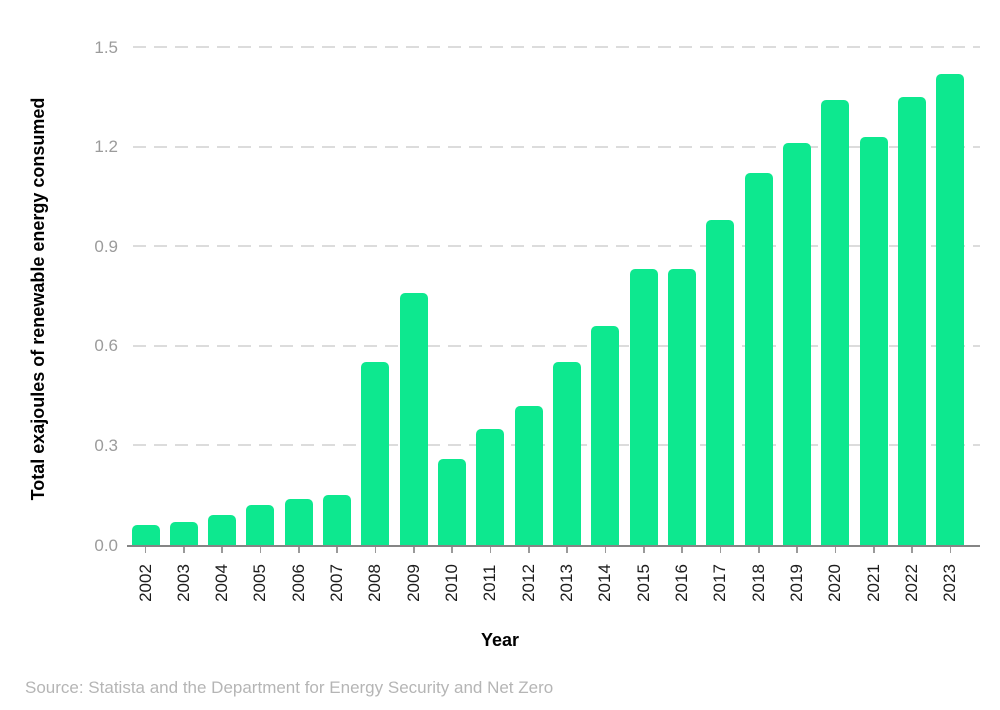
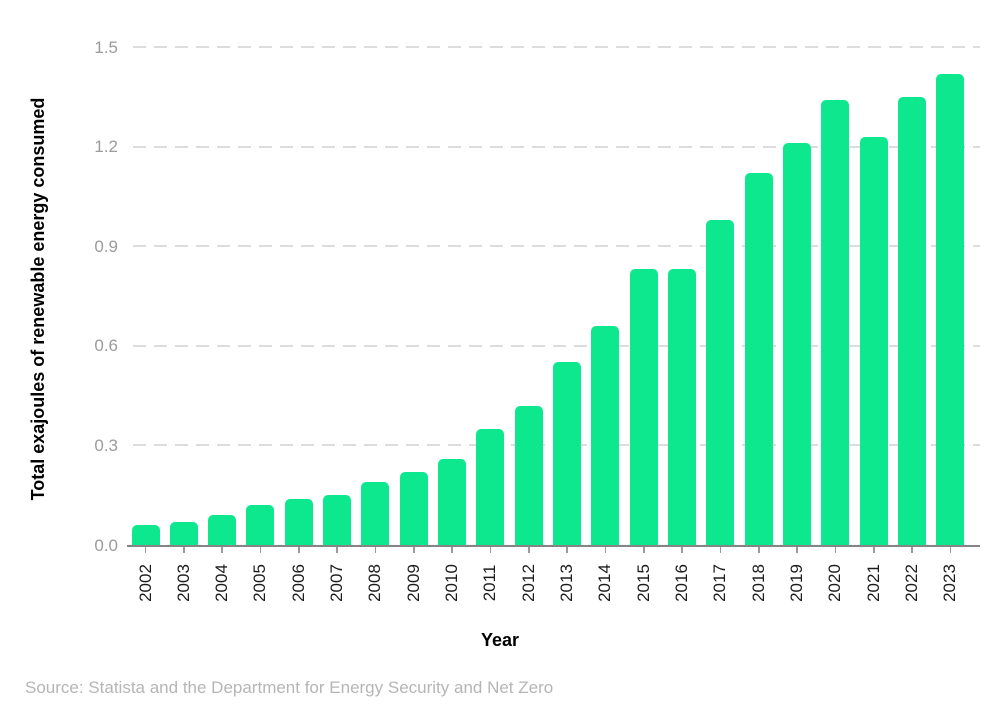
2008: 0.55 -> 0.19
2009: 0.76 -> 0.22
